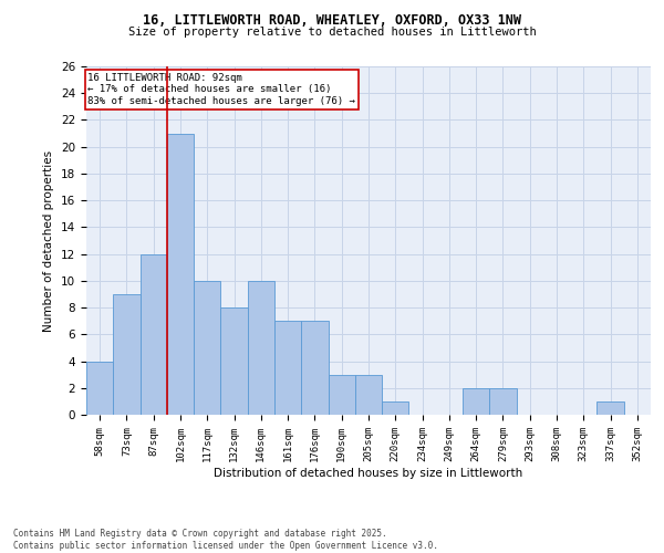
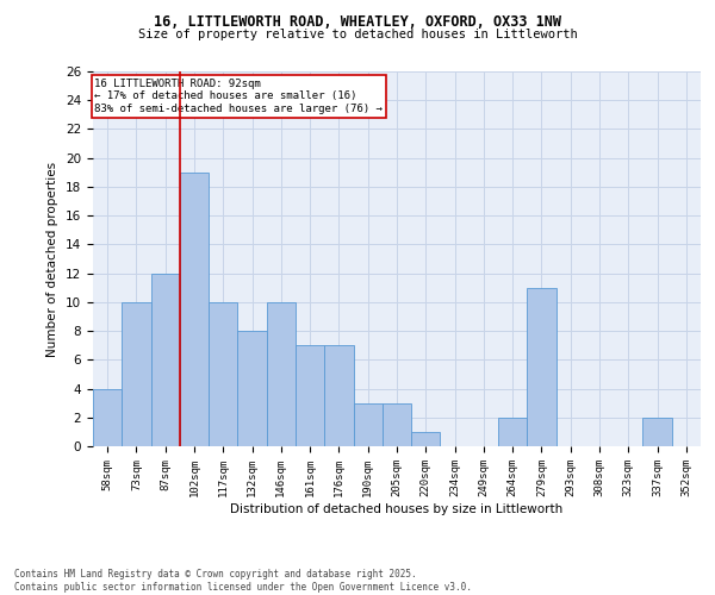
73sqm: 9 -> 10
102sqm: 21 -> 19
279sqm: 2 -> 11
337sqm: 1 -> 2
